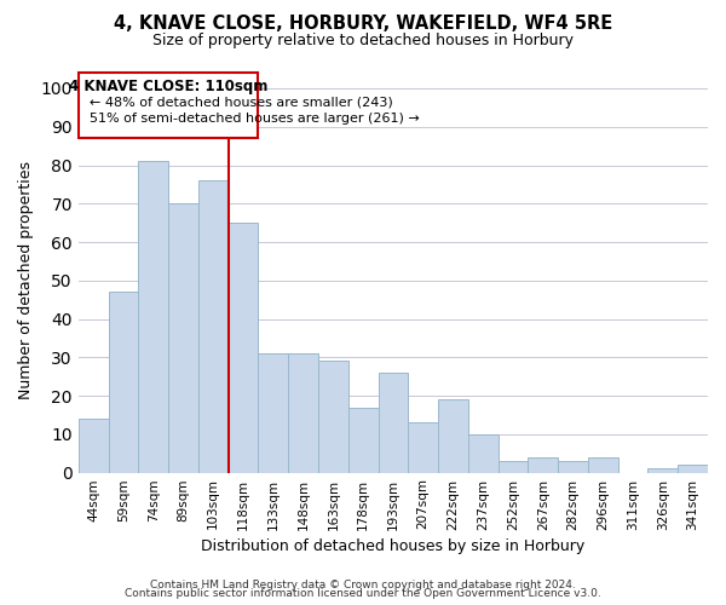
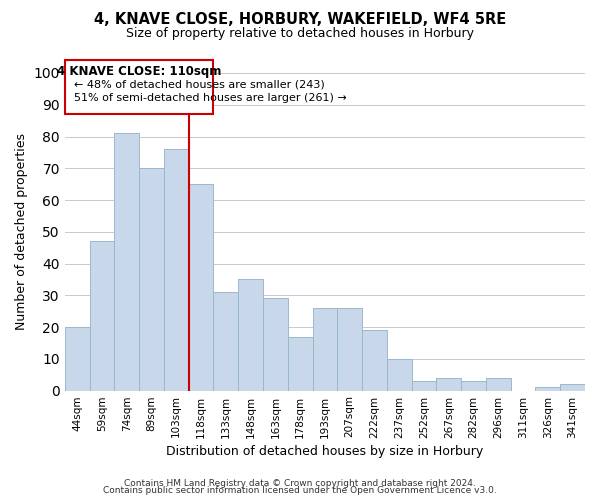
44sqm: 14 -> 20
148sqm: 31 -> 35
207sqm: 13 -> 26
